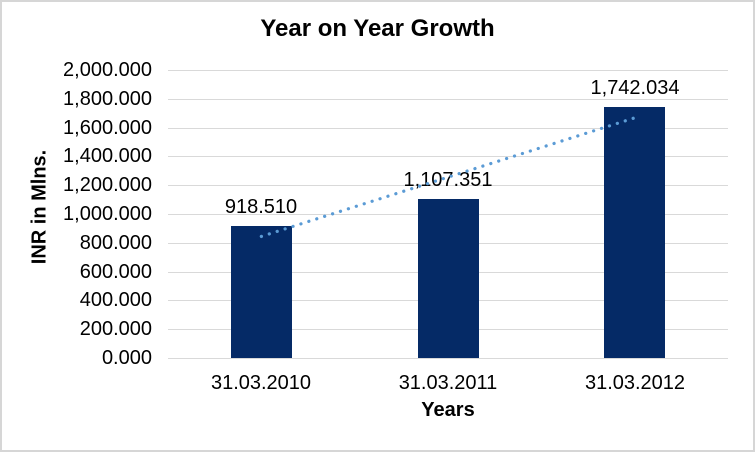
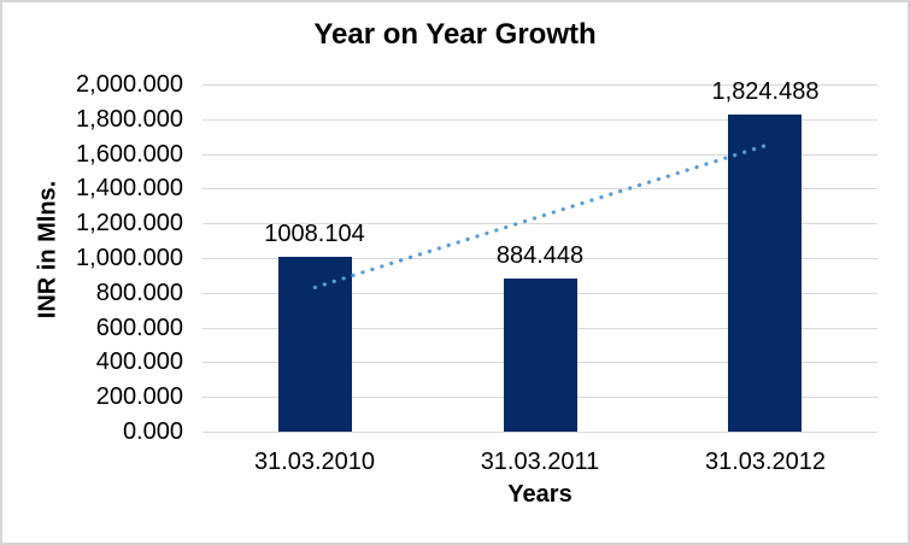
31.03.2010: 918.510 -> 1008.104
31.03.2011: 1,107.351 -> 884.448
31.03.2012: 1,742.034 -> 1,824.488
